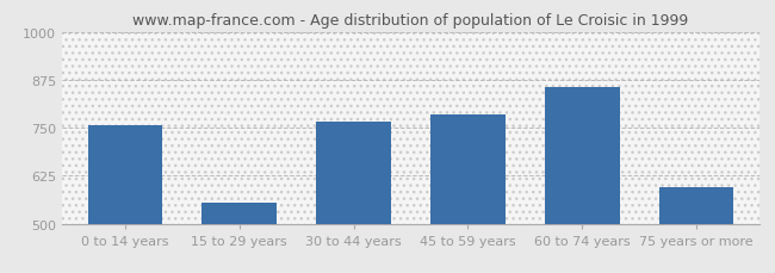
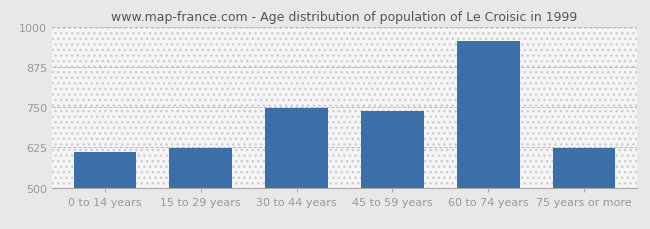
0 to 14 years: 755 -> 610
15 to 29 years: 555 -> 622
30 to 44 years: 765 -> 748
45 to 59 years: 785 -> 737
60 to 74 years: 855 -> 955
75 years or more: 595 -> 622
